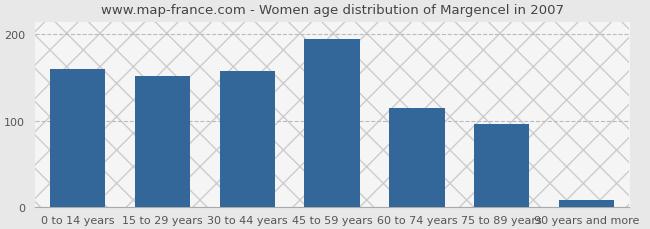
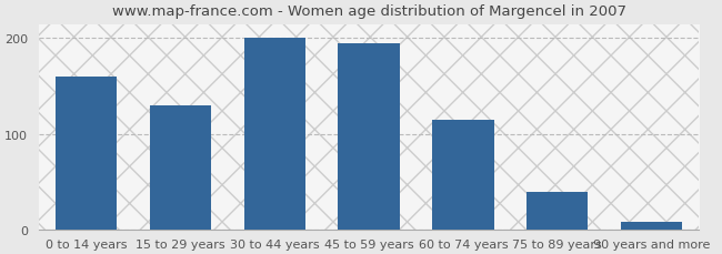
15 to 29 years: 152 -> 130
30 to 44 years: 158 -> 200
75 to 89 years: 96 -> 40
